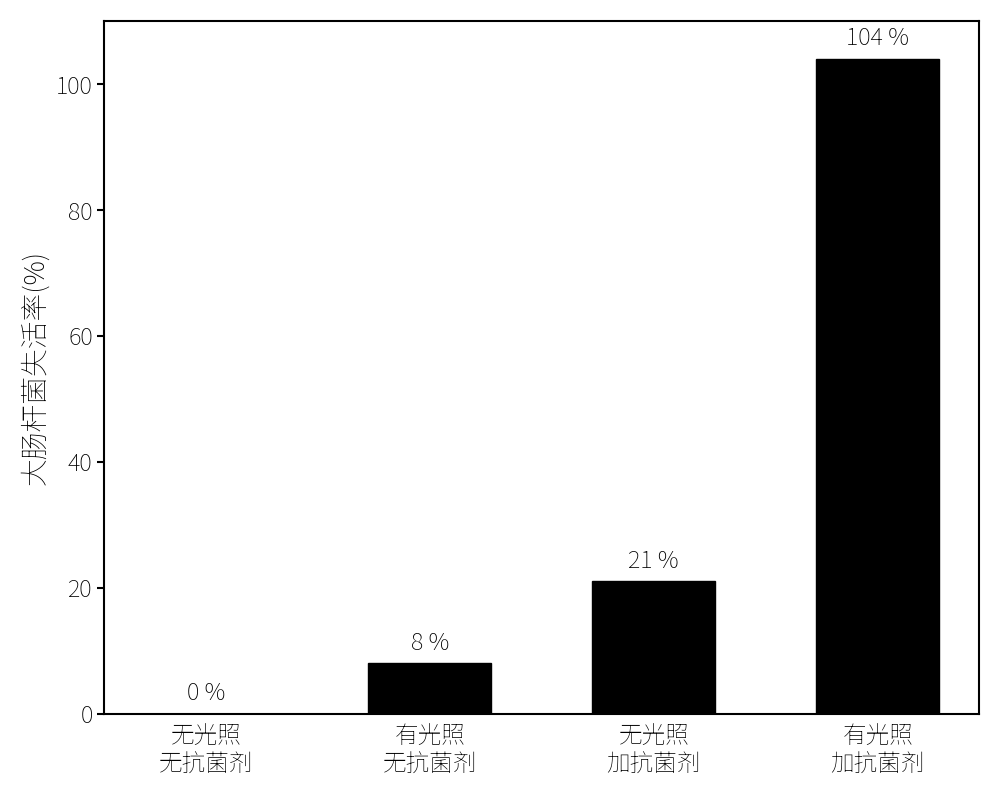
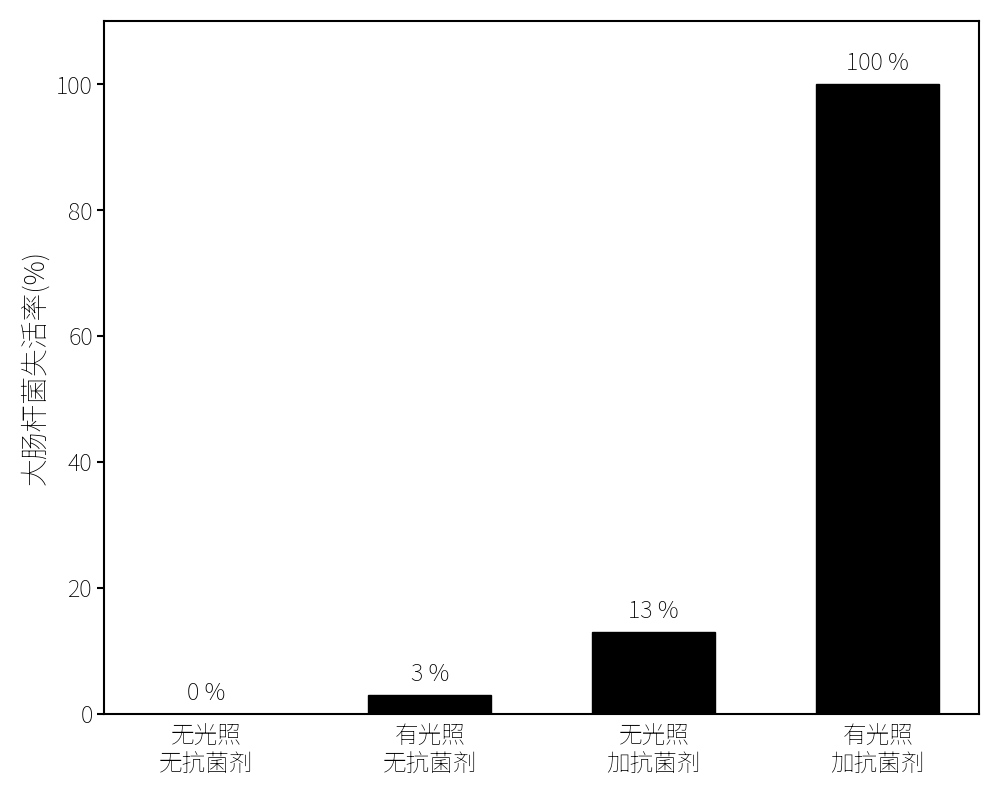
有光照 无抗菌剂: 8 -> 3
无光照 加抗菌剂: 21 -> 13
有光照 加抗菌剂: 104 -> 100
